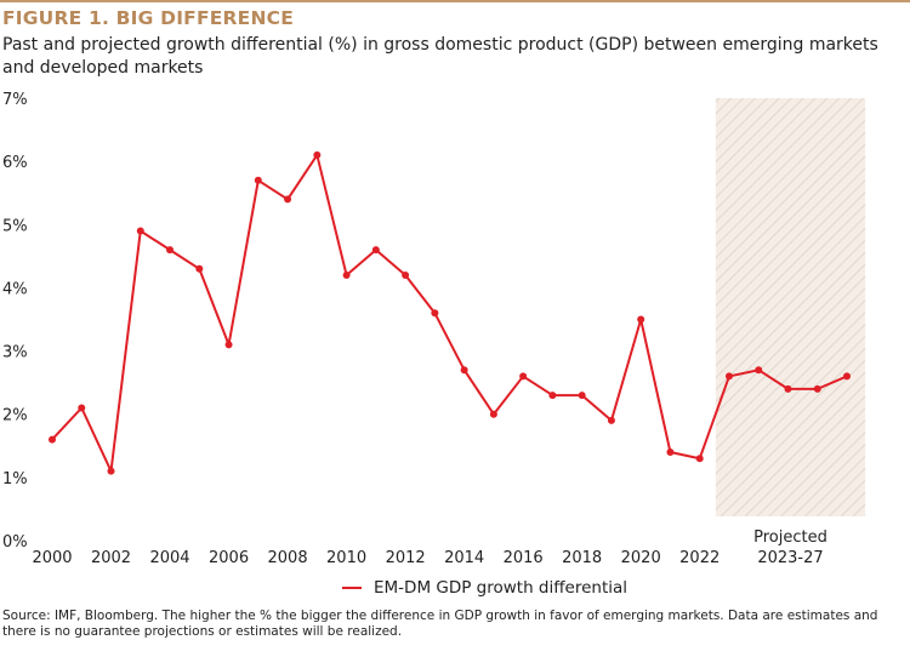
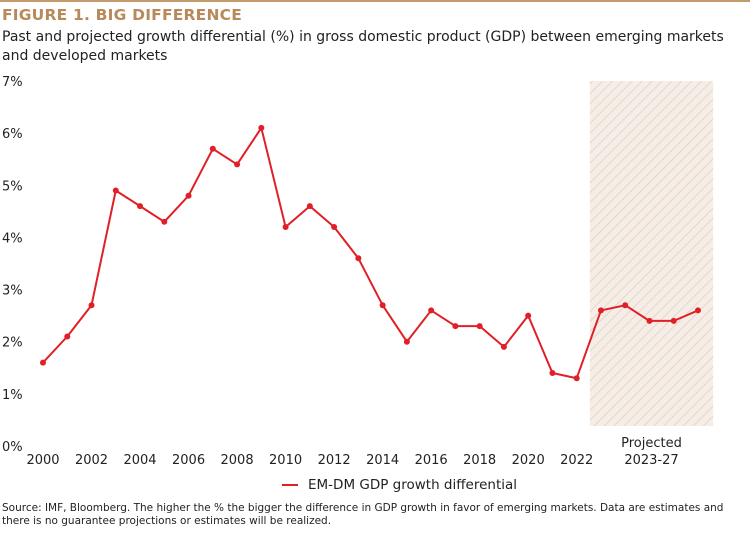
2002: 1.1% -> 2.7%
2006: 3.1% -> 4.8%
2020: 3.5% -> 2.5%
